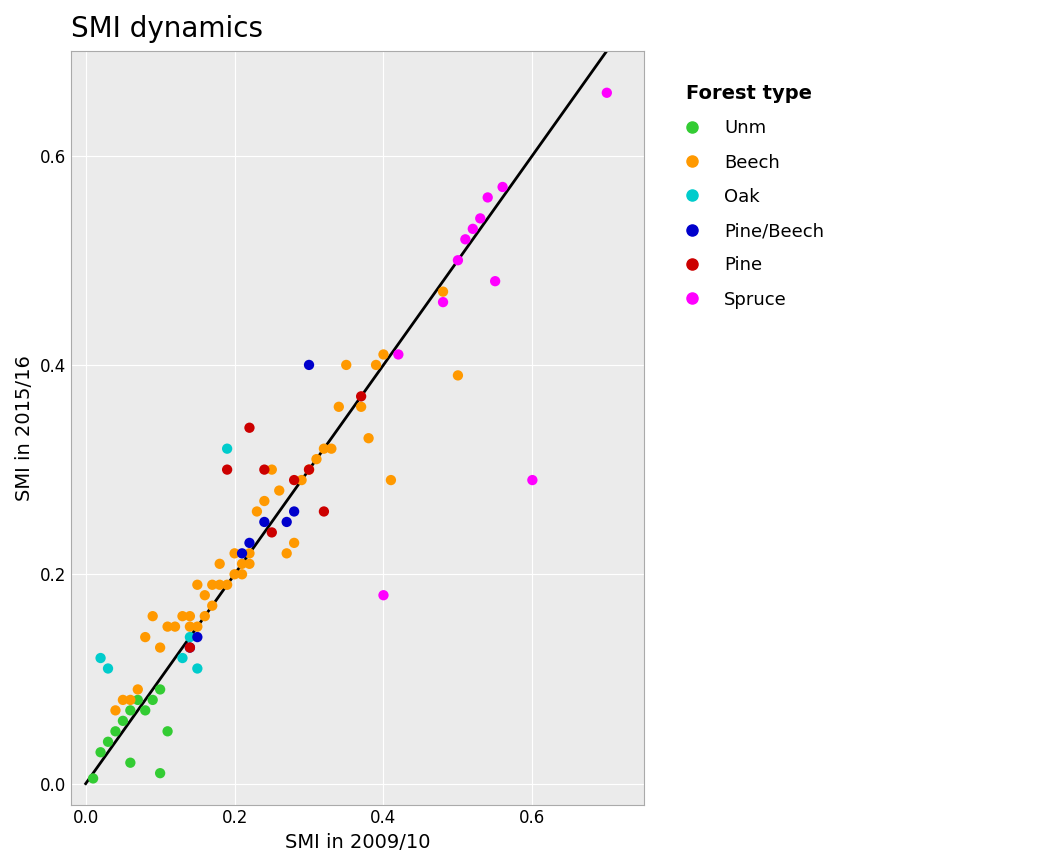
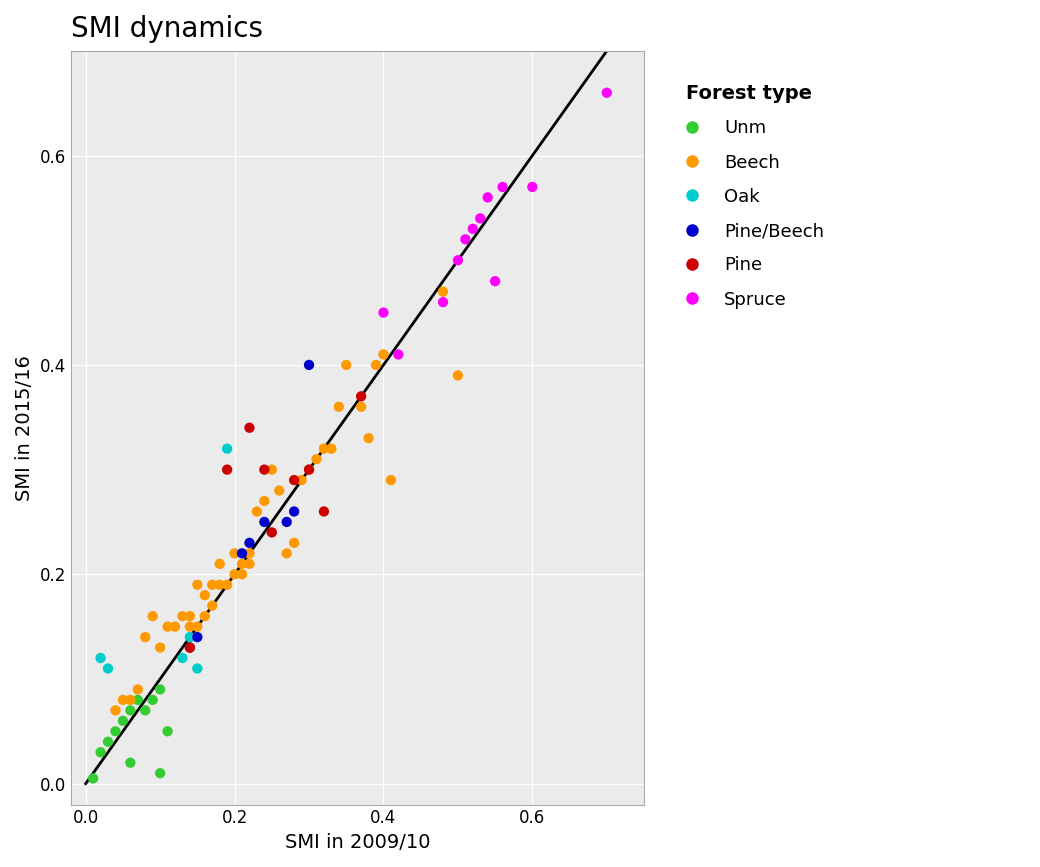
Spruce/0.4: 0.18 -> 0.45
Spruce/0.6: 0.29 -> 0.57
